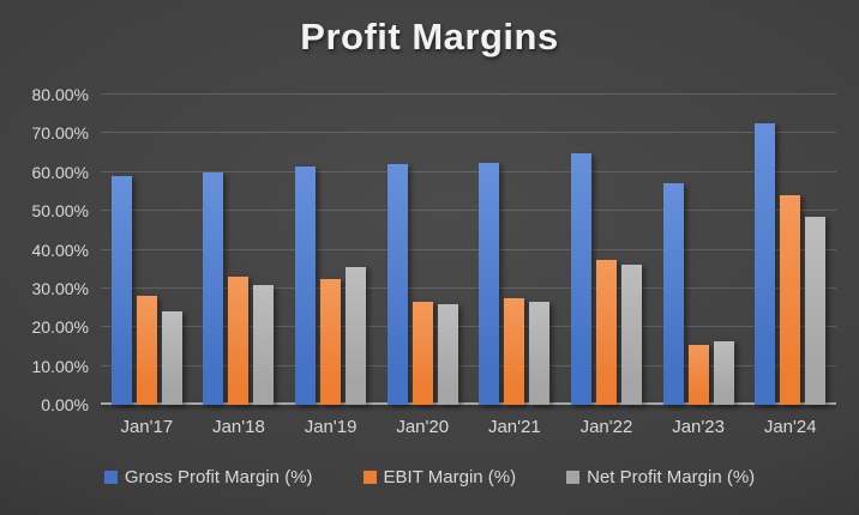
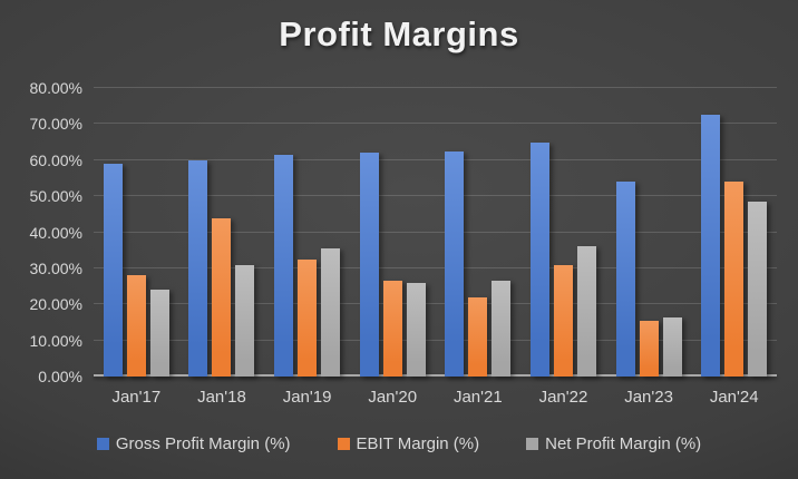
EBIT Margin (%)/Jan'18: 33% -> 44%
EBIT Margin (%)/Jan'21: 28% -> 22%
EBIT Margin (%)/Jan'22: 38% -> 31%
Gross Profit Margin (%)/Jan'23: 57% -> 54%
